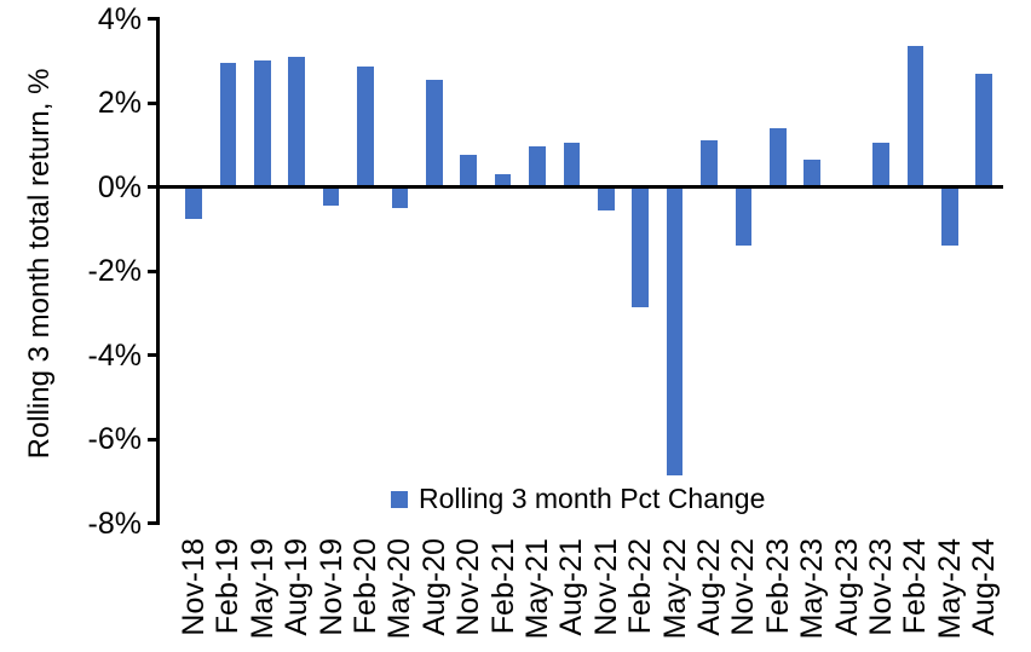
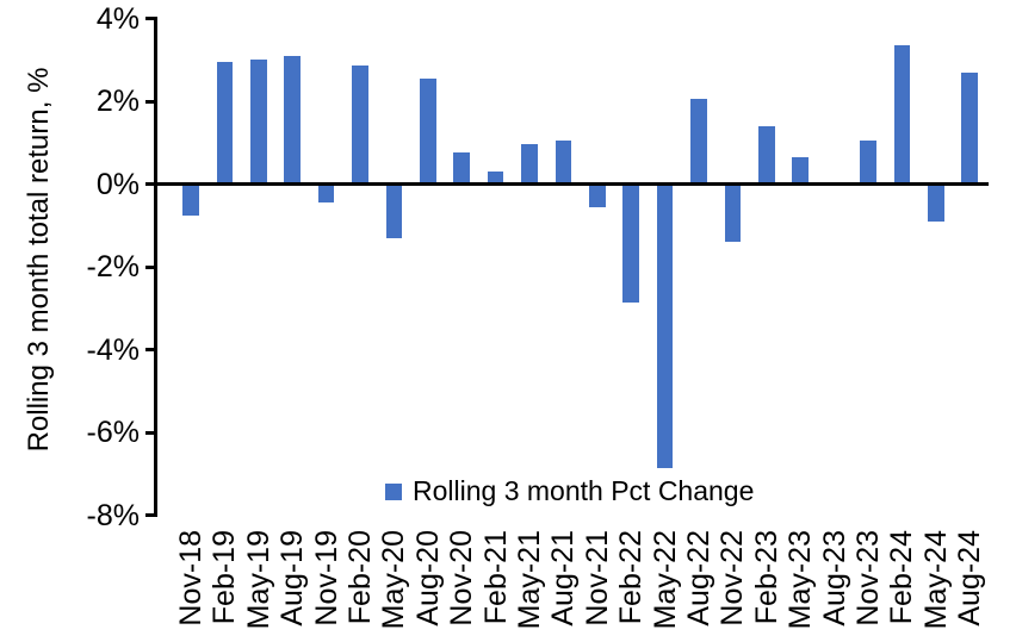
May-20: -0.5% -> -1.3%
Aug-22: 1.1% -> 2.0%
May-24: -1.4% -> -0.9%
